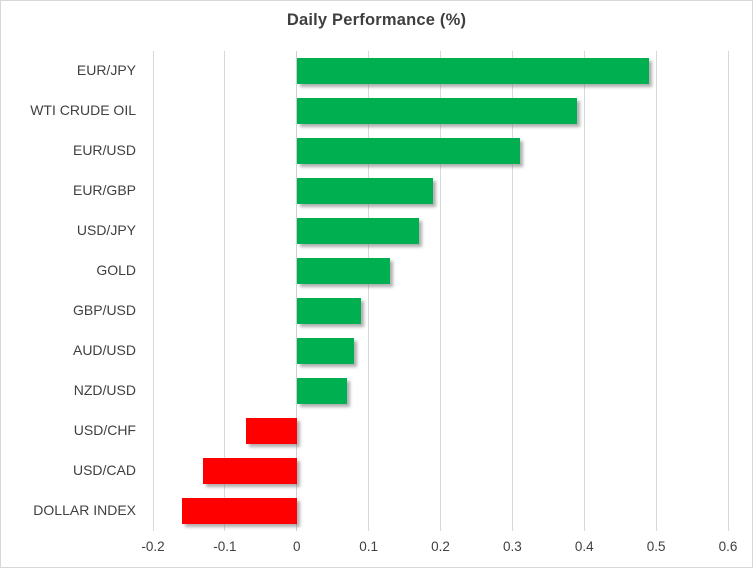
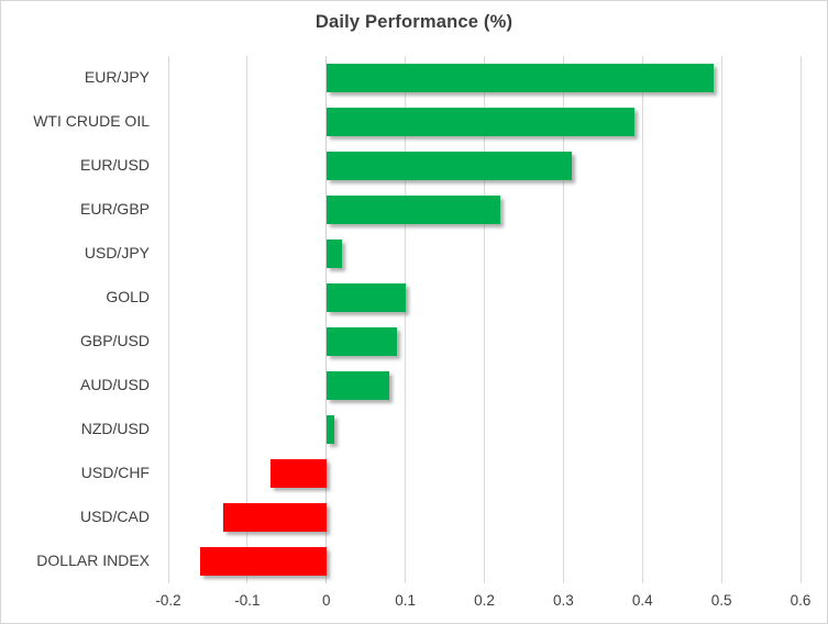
EUR/GBP: 0.19 -> 0.22
USD/JPY: 0.17 -> 0.02
GOLD: 0.13 -> 0.10
NZD/USD: 0.07 -> 0.01
